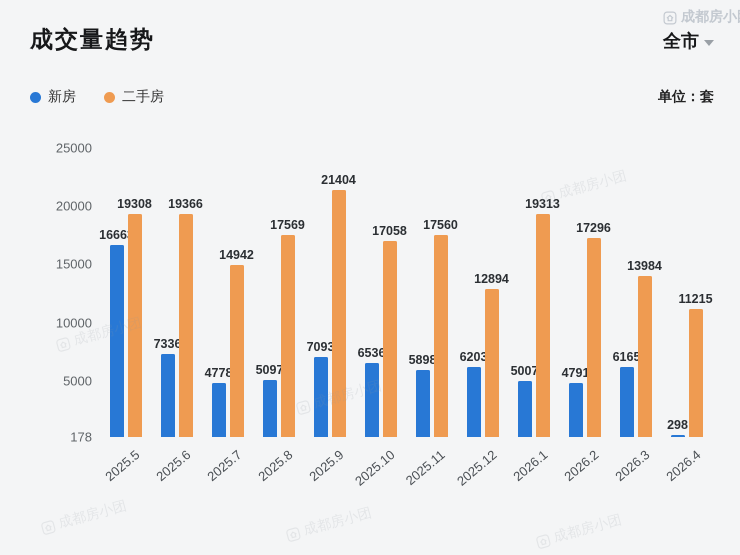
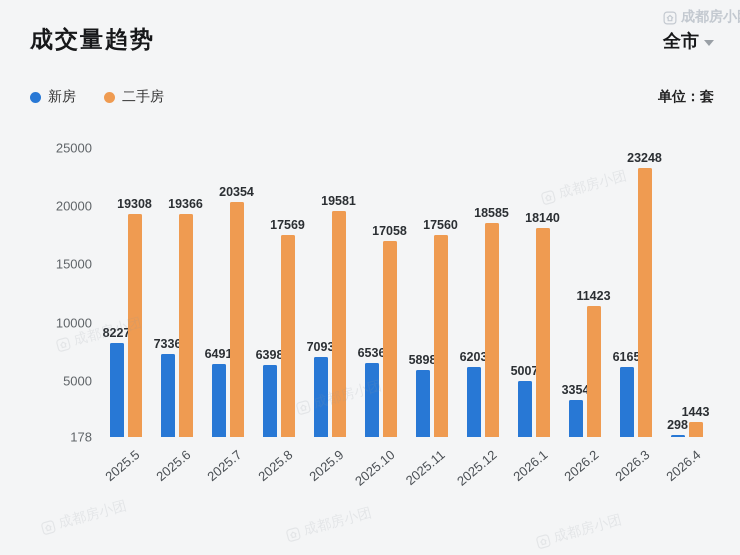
新房/2025.5: 16663 -> 8227
新房/2025.7: 4778 -> 6491
二手房/2025.7: 14942 -> 20354
新房/2025.8: 5097 -> 6398
二手房/2025.9: 21404 -> 19581
二手房/2025.12: 12894 -> 18585
二手房/2026.1: 19313 -> 18140
新房/2026.2: 4791 -> 3354
二手房/2026.2: 17296 -> 11423
二手房/2026.3: 13984 -> 23248
二手房/2026.4: 11215 -> 1443
